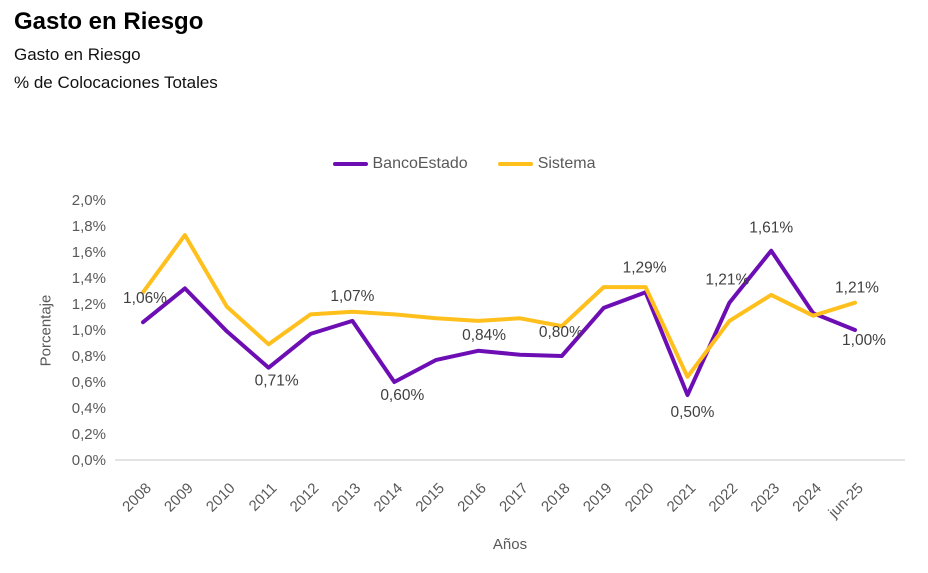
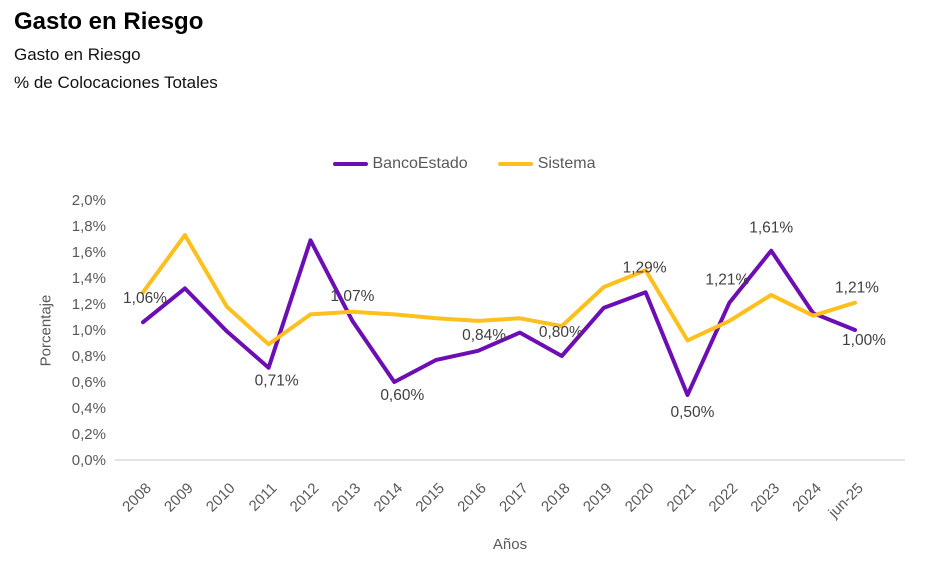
BancoEstado/2012: 0,97% -> 1,69%
BancoEstado/2017: 0,81% -> 0,98%
Sistema/2020: 1,33% -> 1,46%
Sistema/2021: 0,64% -> 0,92%
